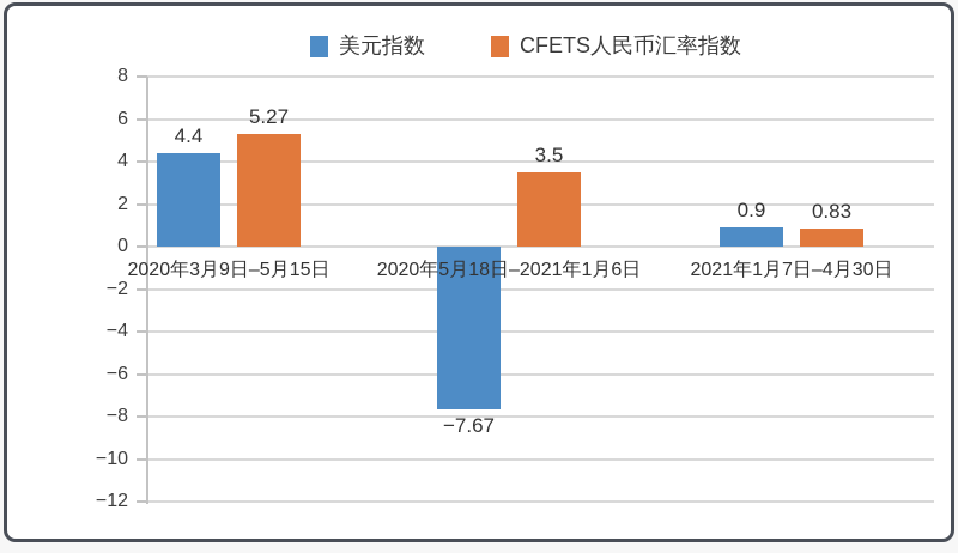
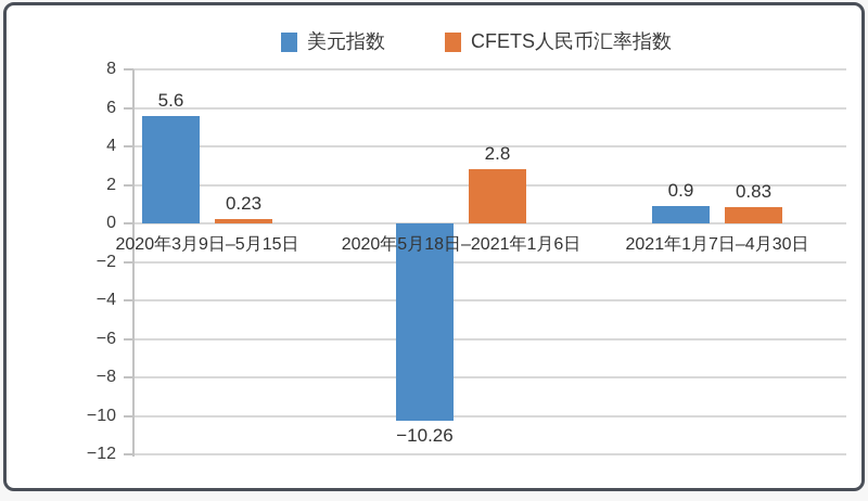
美元指数/2020年3月9日–5月15日: 4.4 -> 5.6
CFETS人民币汇率指数/2020年3月9日–5月15日: 5.27 -> 0.23
美元指数/2020年5月18日–2021年1月6日: −7.67 -> −10.26
CFETS人民币汇率指数/2020年5月18日–2021年1月6日: 3.5 -> 2.8
